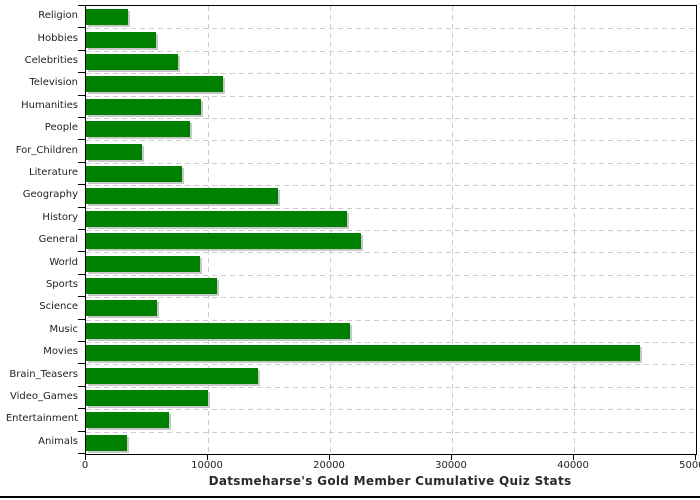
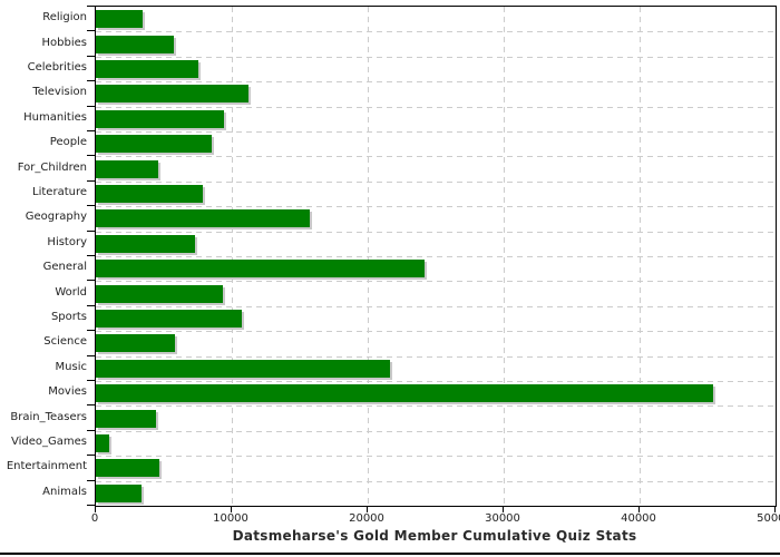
History: 21400 -> 7300
General: 22500 -> 24200
Brain_Teasers: 14100 -> 4400
Video_Games: 10000 -> 1000
Entertainment: 6800 -> 4700
